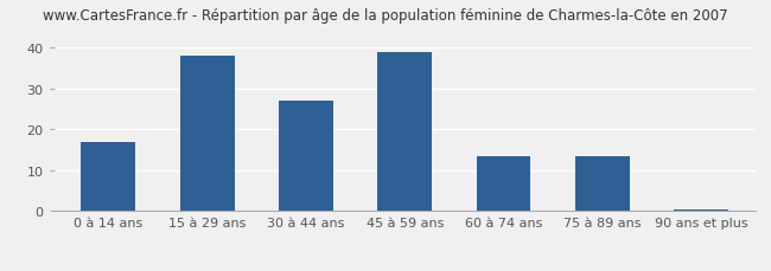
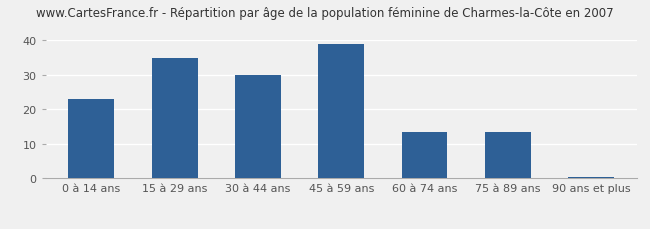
0 à 14 ans: 17.0 -> 23.0
15 à 29 ans: 38.0 -> 35.0
30 à 44 ans: 27.0 -> 30.0
